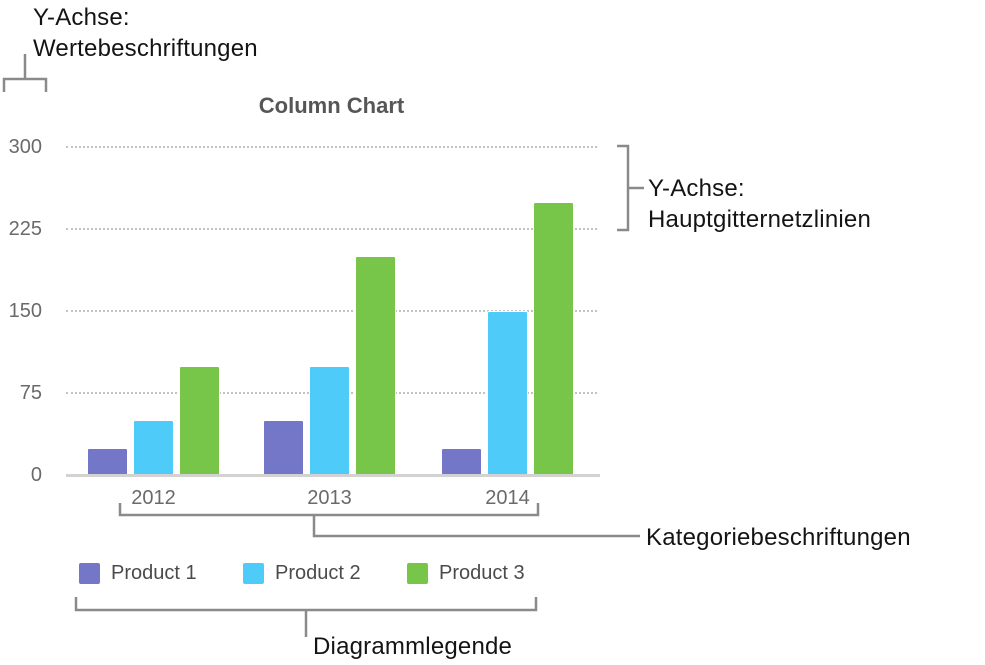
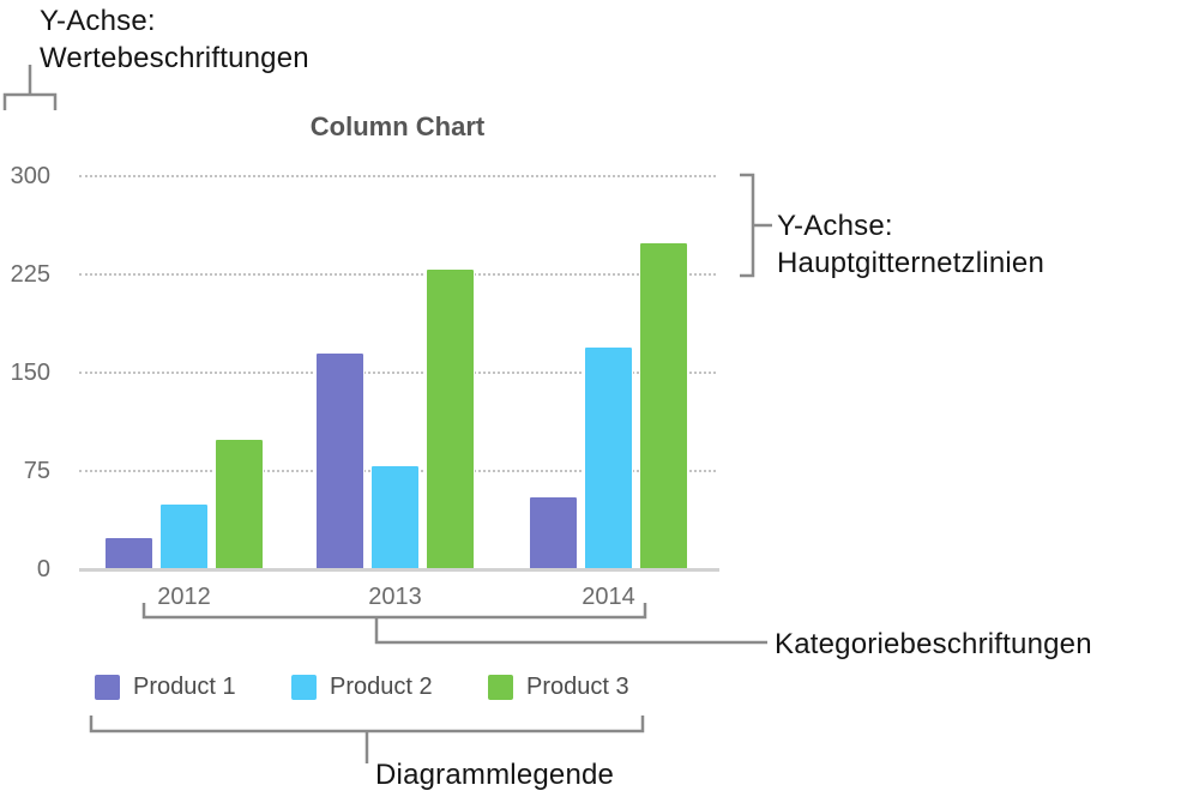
Product 1/2013: 50 -> 166
Product 2/2013: 100 -> 80
Product 3/2013: 200 -> 230
Product 1/2014: 25 -> 56
Product 2/2014: 150 -> 170
